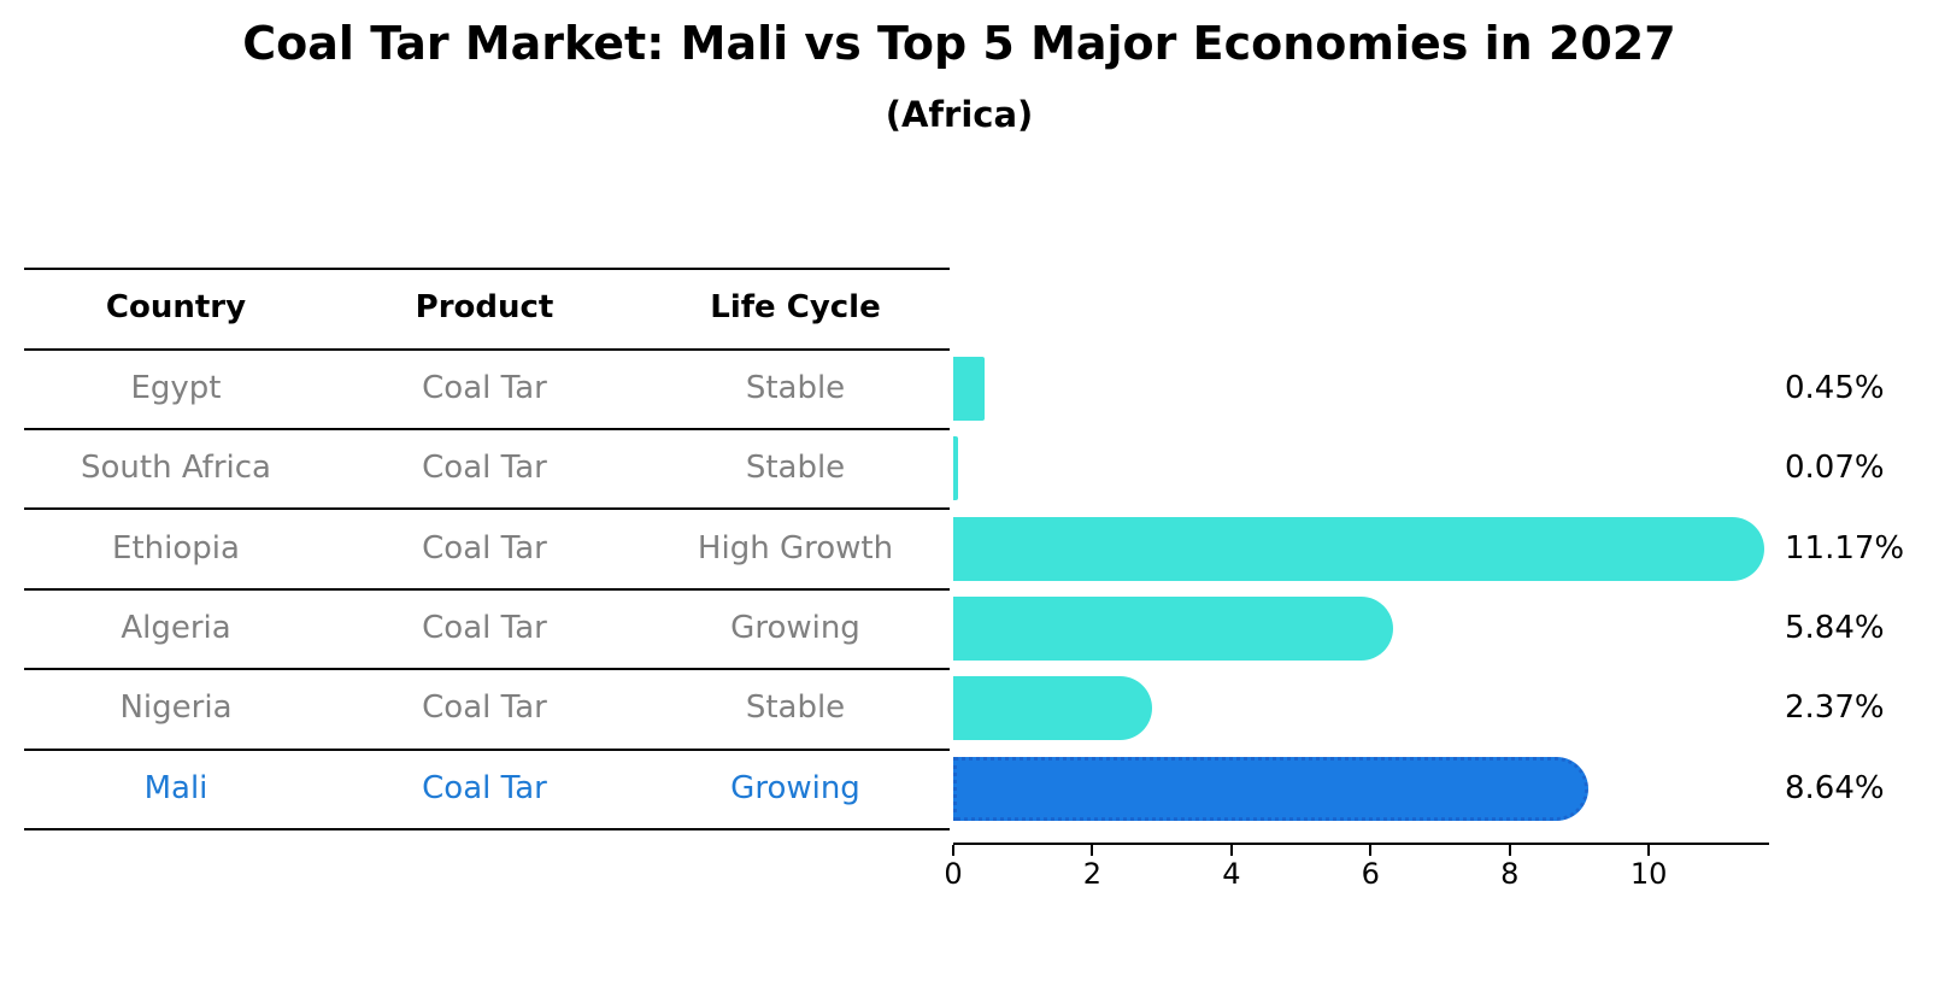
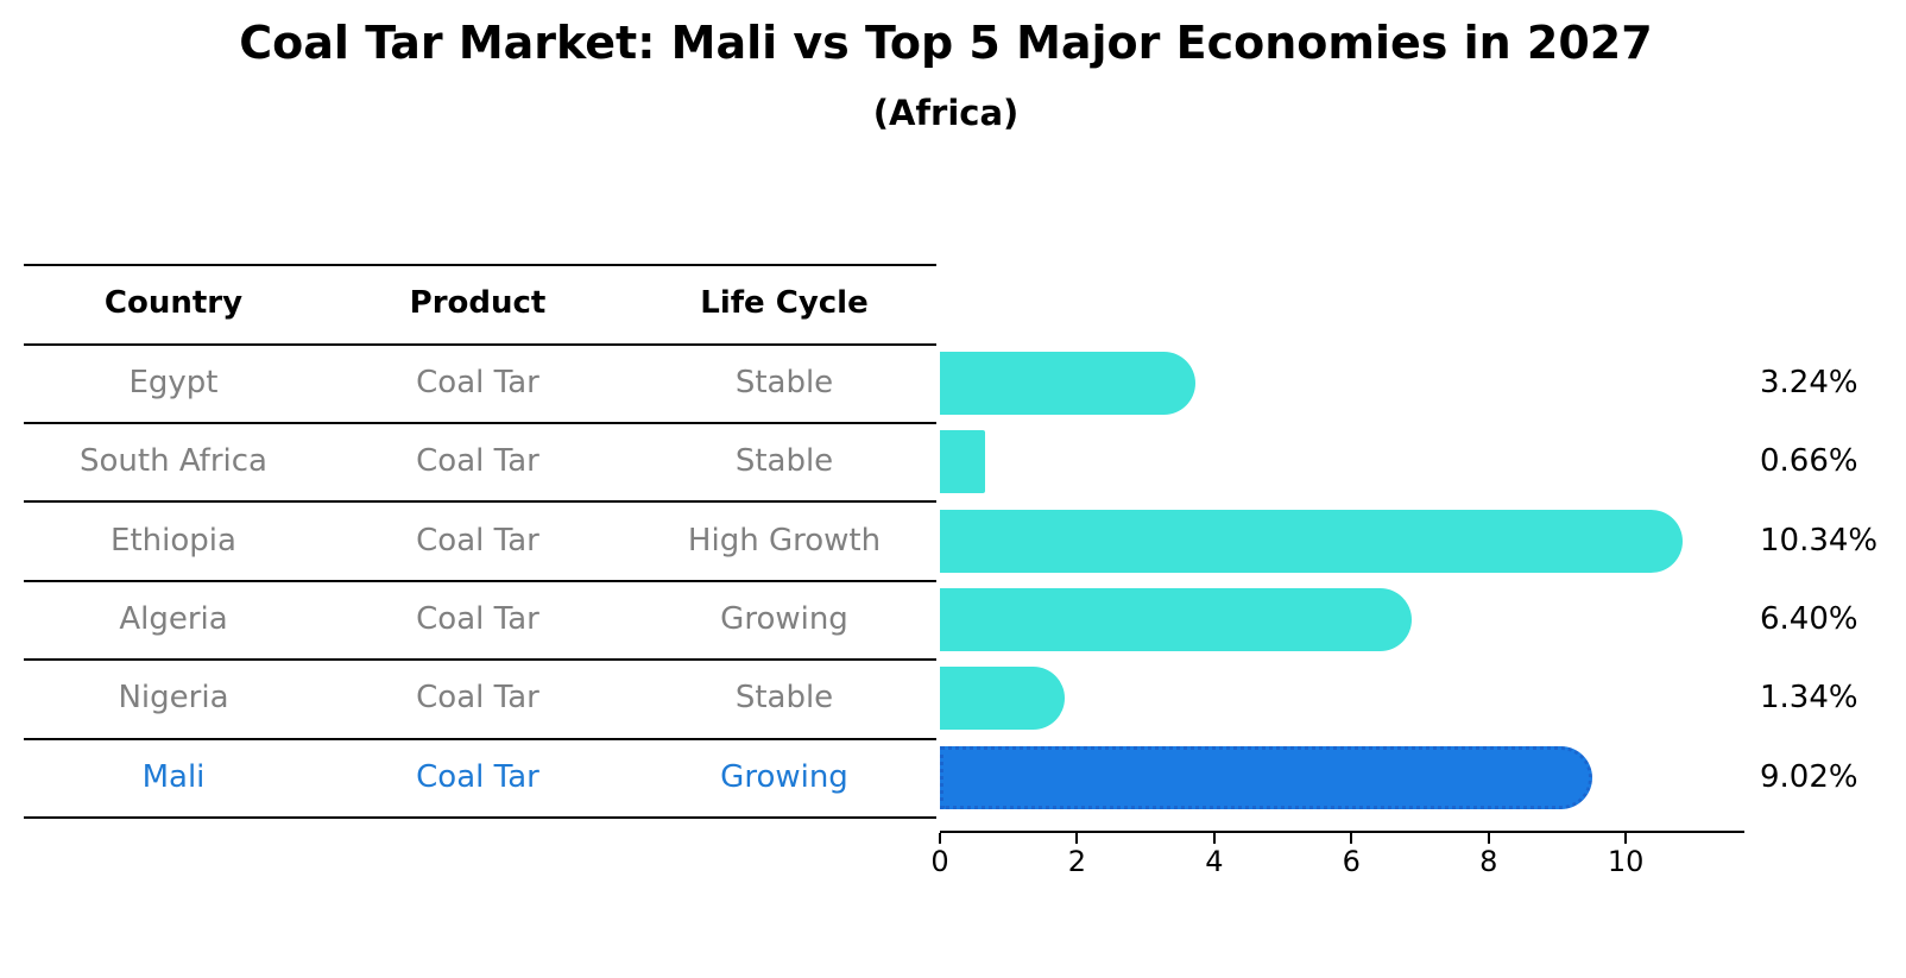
Egypt: 0.45% -> 3.24%
South Africa: 0.07% -> 0.66%
Ethiopia: 11.17% -> 10.34%
Algeria: 5.84% -> 6.40%
Nigeria: 2.37% -> 1.34%
Mali: 8.64% -> 9.02%
